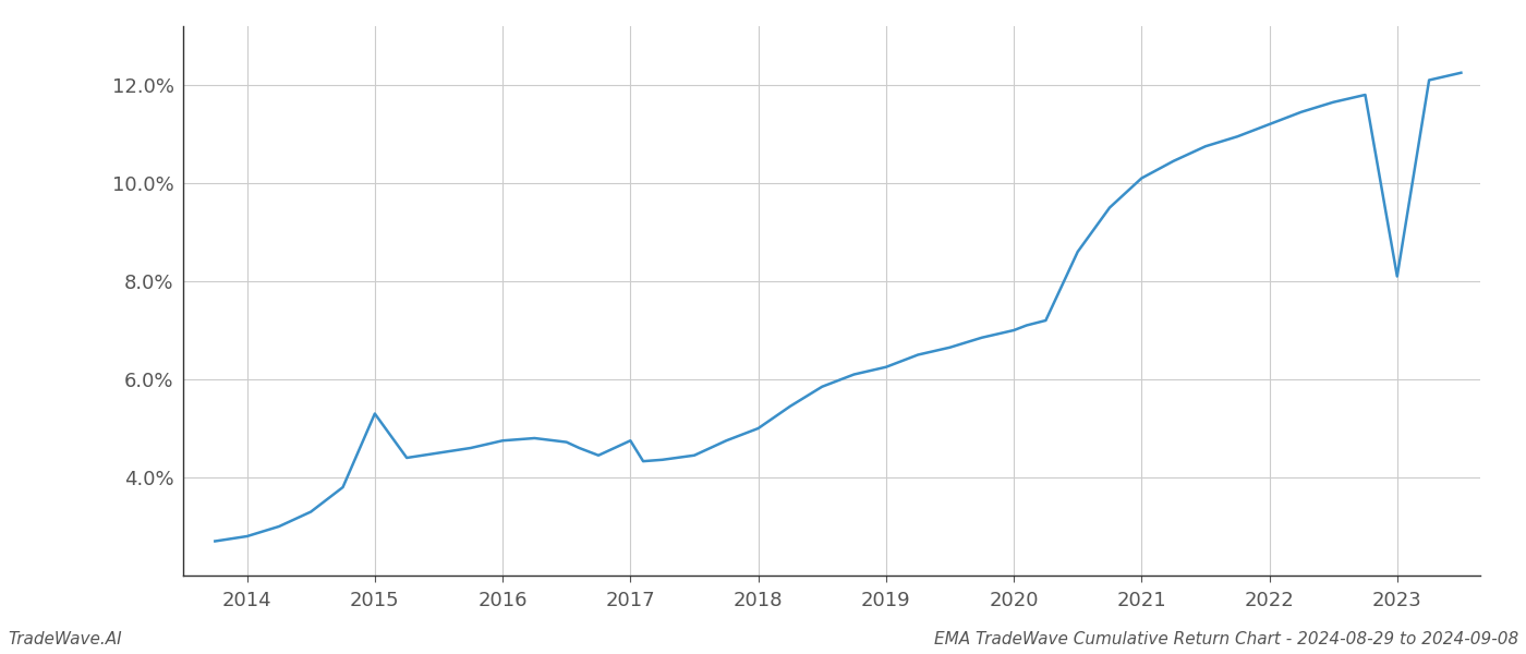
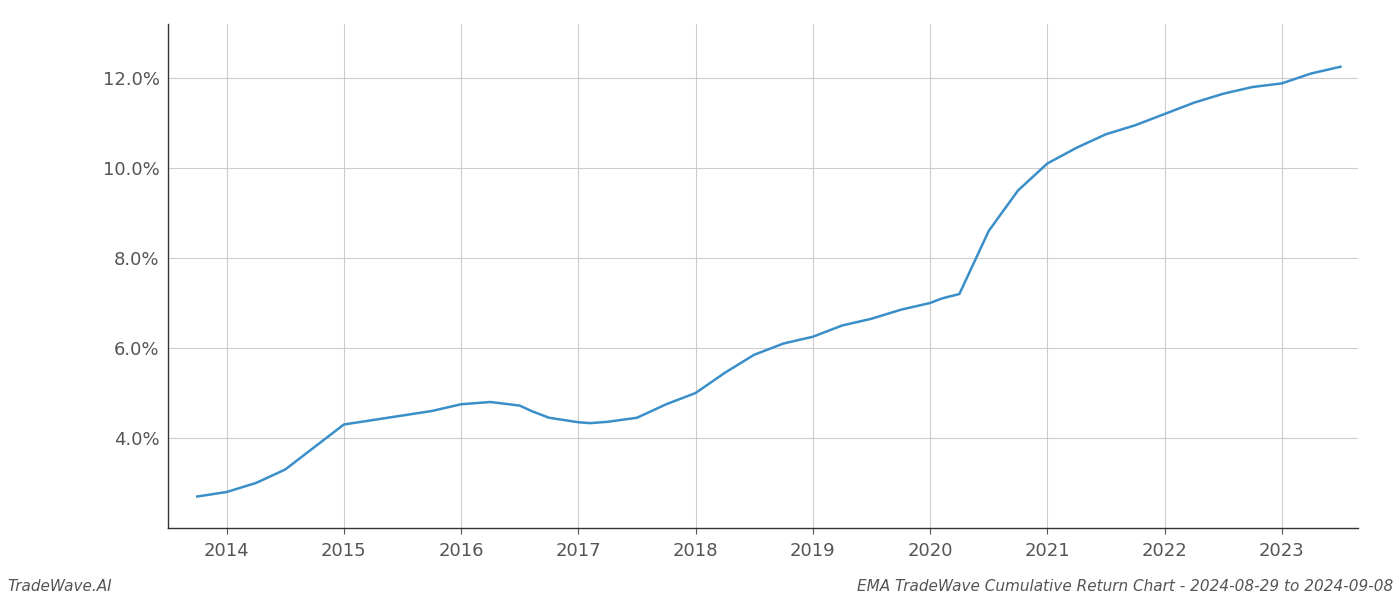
2015: 5.30% -> 4.30%
2017: 4.75% -> 4.35%
2023: 8.10% -> 11.88%
